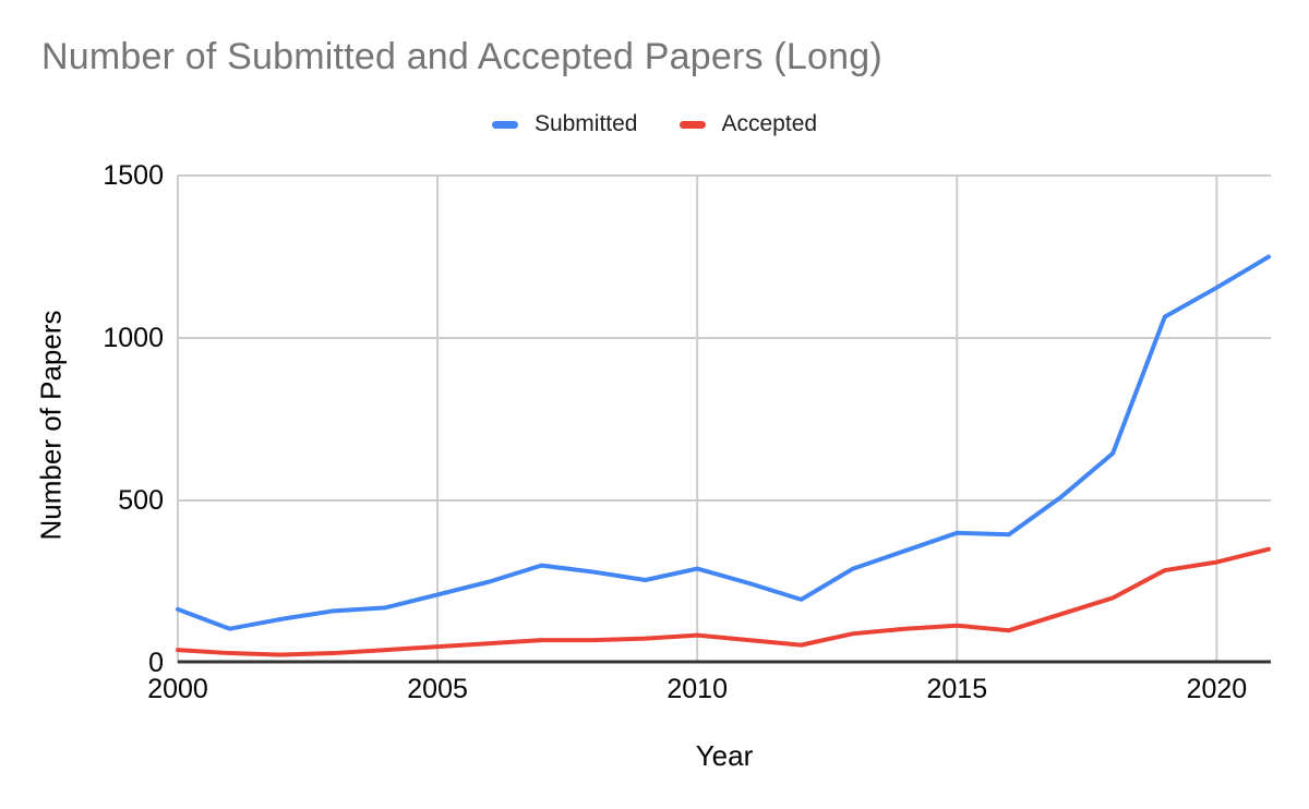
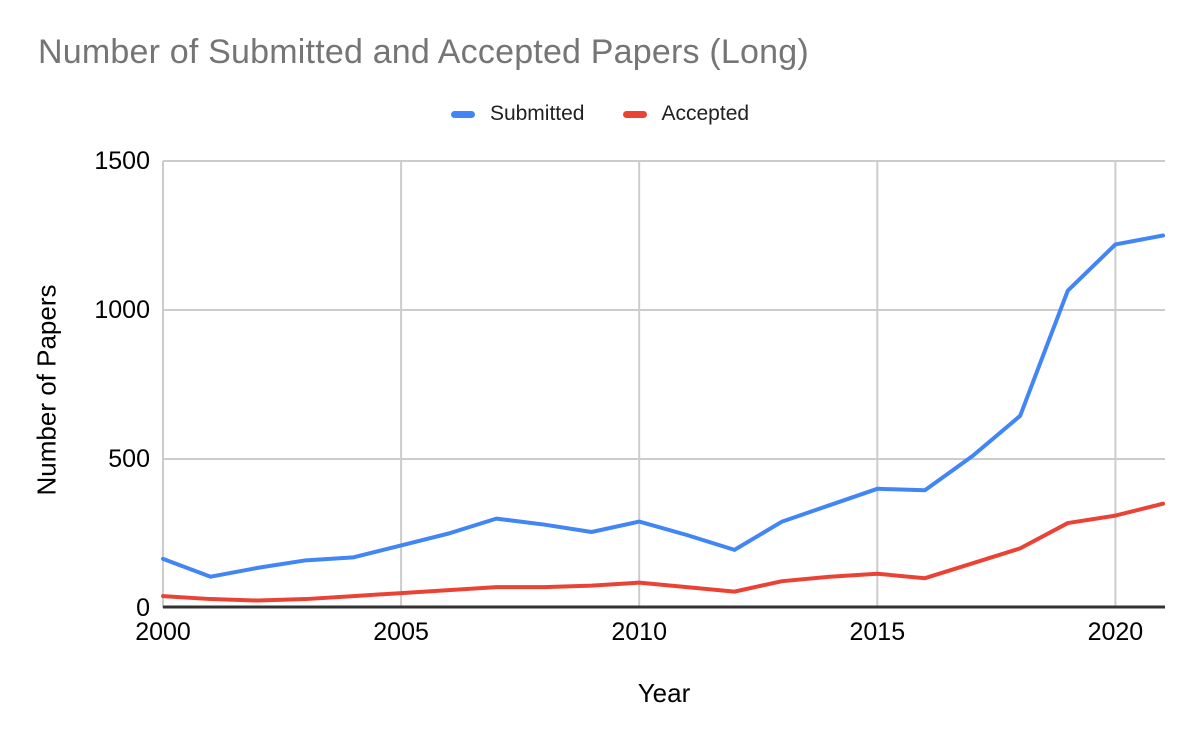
Submitted/2020: 1160 -> 1220
